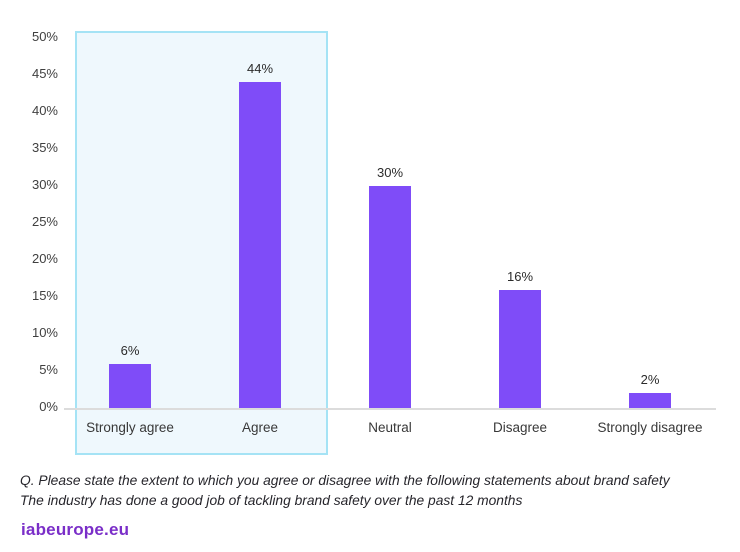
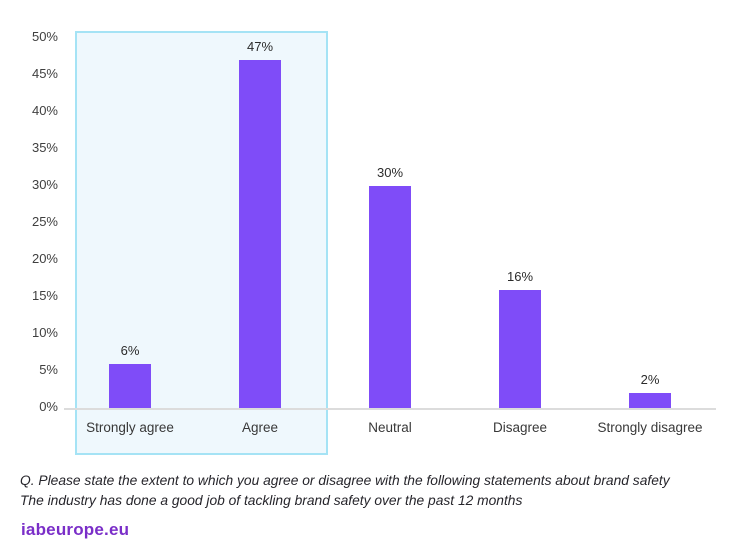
Agree: 44% -> 47%
